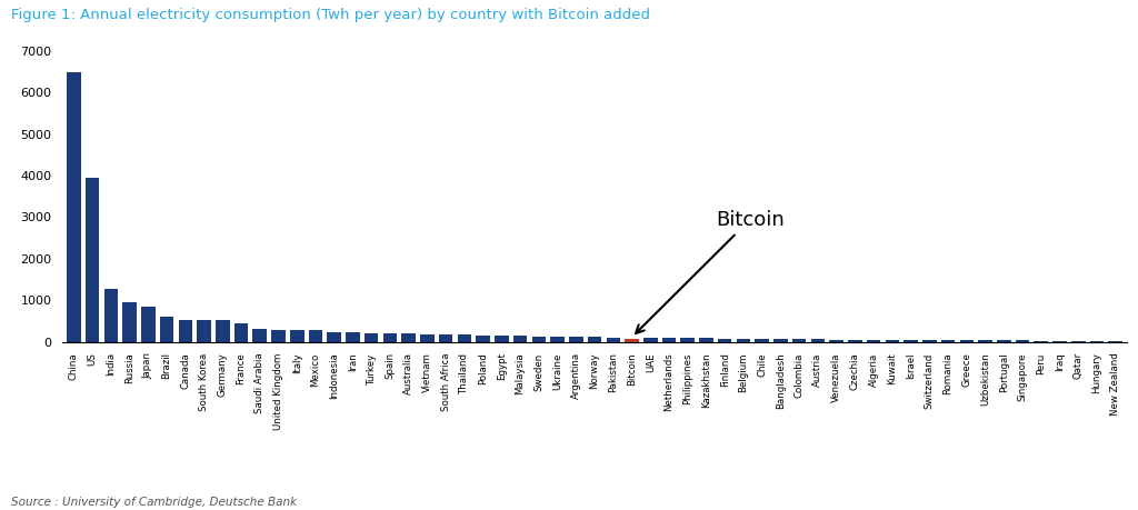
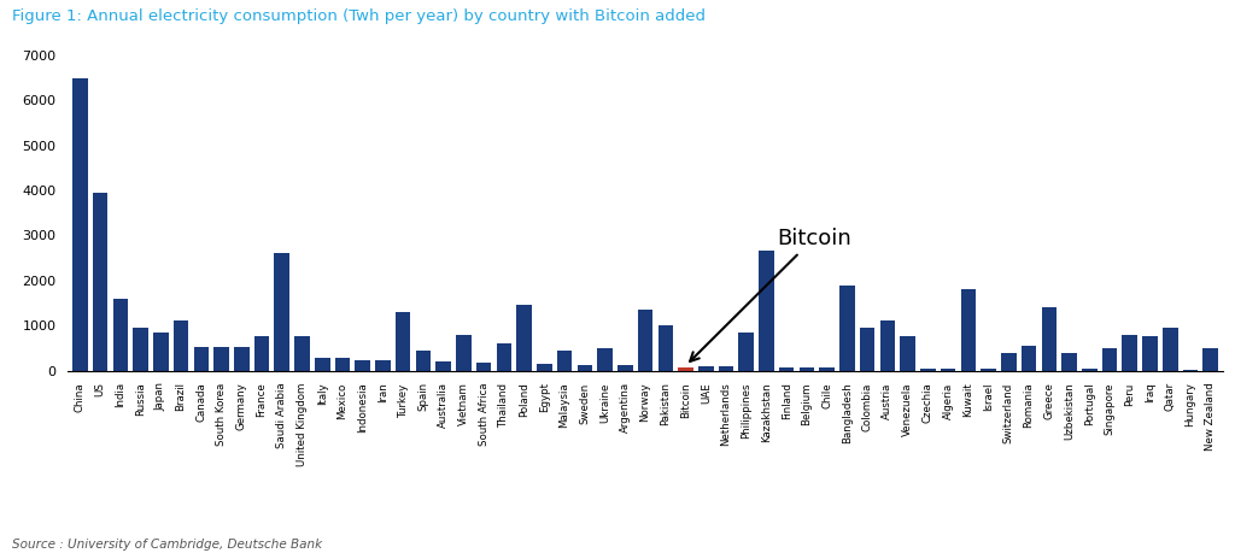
India: 1280 -> 1600
Brazil: 590 -> 1100
France: 440 -> 750
Saudi Arabia: 310 -> 2600
United Kingdom: 300 -> 750
Turkey: 210 -> 1300
Spain: 200 -> 450
Vietnam: 180 -> 800
Thailand: 160 -> 600
Poland: 160 -> 1450
Malaysia: 140 -> 450
Ukraine: 120 -> 500
Norway: 110 -> 1350
Pakistan: 100 -> 1000
Philippines: 90 -> 850
Kazakhstan: 80 -> 2650
Bangladesh: 60 -> 1900
Colombia: 60 -> 950
Austria: 60 -> 1100
Venezuela: 50 -> 750
Kuwait: 40 -> 1800
Switzerland: 40 -> 400
Romania: 40 -> 550
Greece: 40 -> 1400
Uzbekistan: 30 -> 400
Singapore: 30 -> 500
Peru: 30 -> 800
Iraq: 20 -> 750
Qatar: 20 -> 950
New Zealand: 20 -> 500
